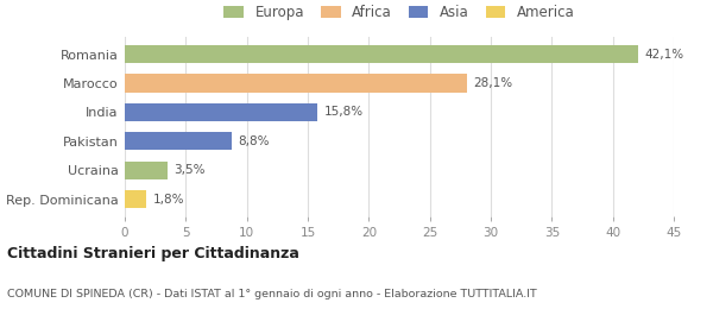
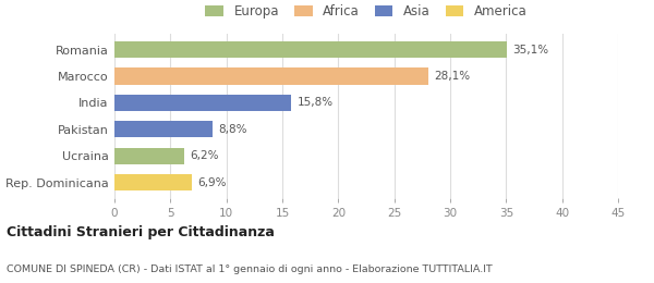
Romania: 42,1% -> 35,1%
Ucraina: 3,5% -> 6,2%
Rep. Dominicana: 1,8% -> 6,9%
